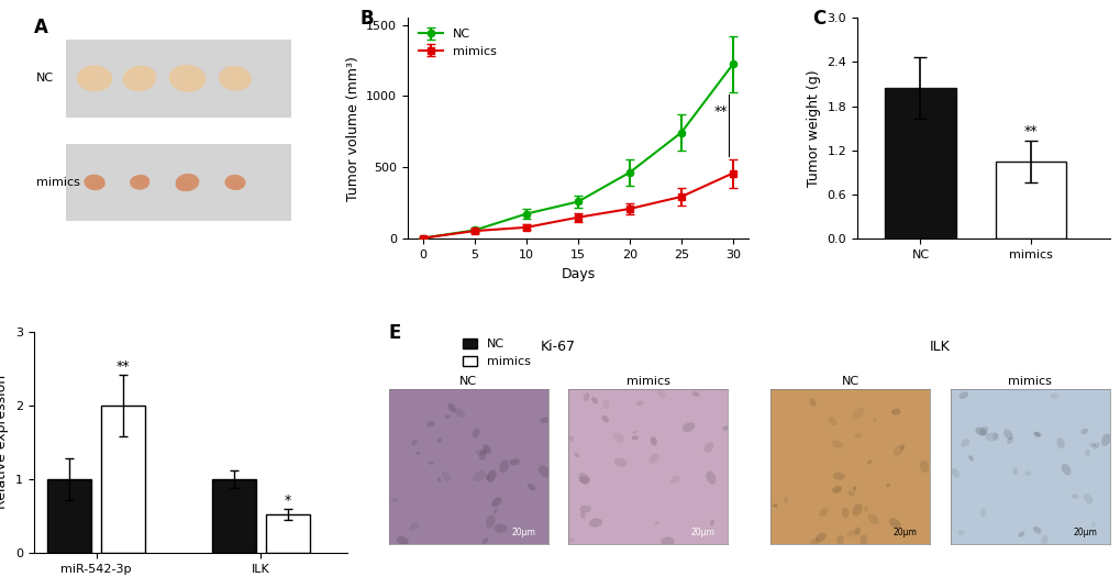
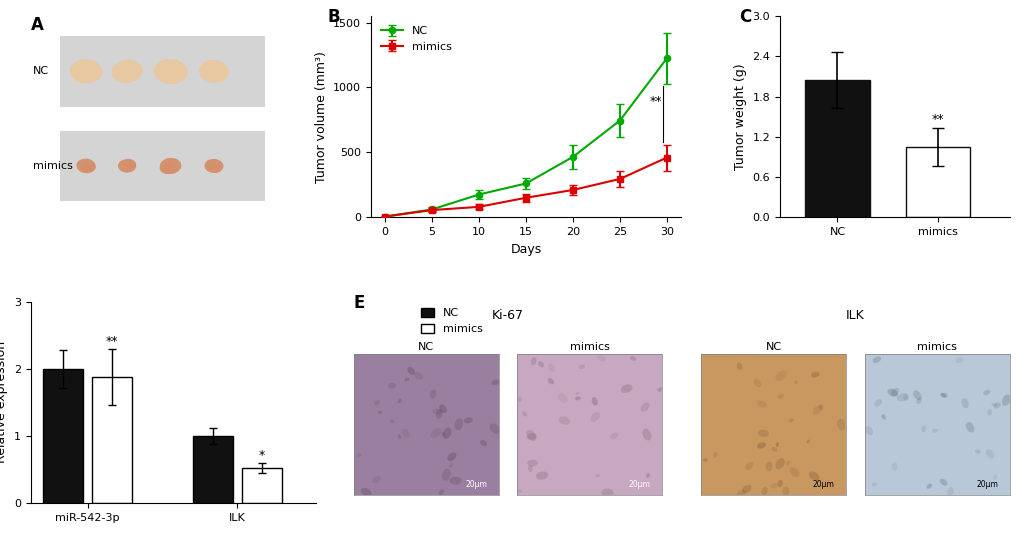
NC/miR-542-3p: 1 -> 2
mimics/miR-542-3p: 2.00 -> 1.88
